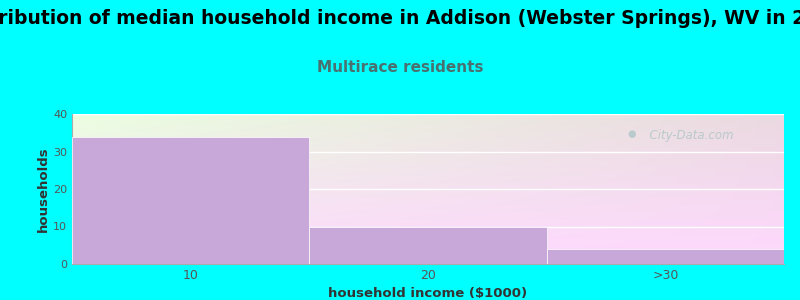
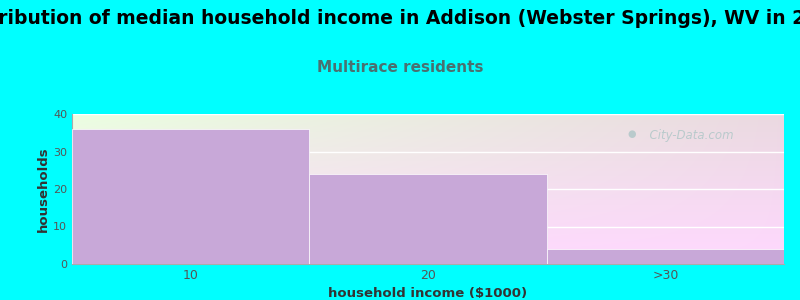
10: 34 -> 36
20: 10 -> 24
